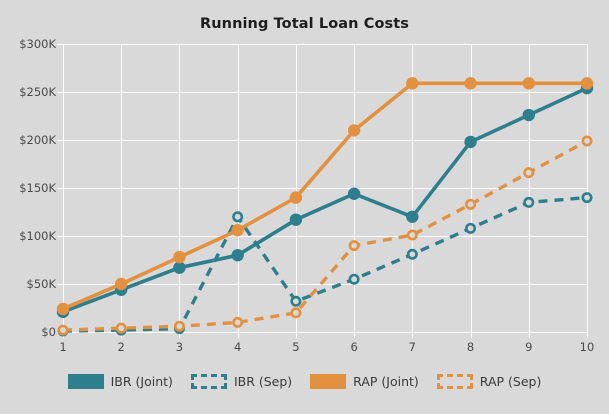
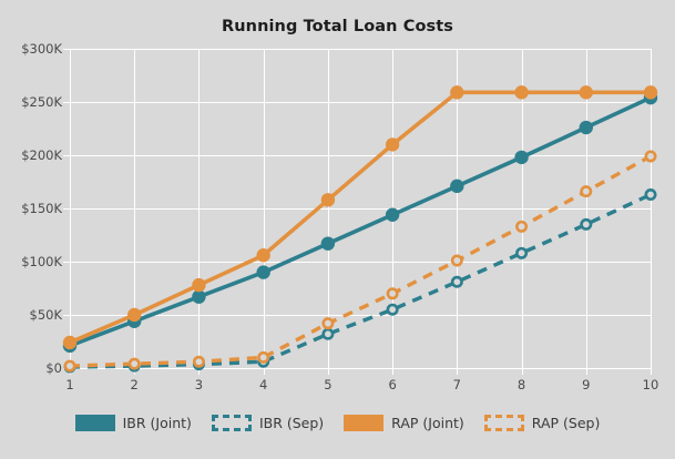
IBR (Joint)/4: $80K -> $90K
IBR (Sep)/4: $120K -> $10K
RAP (Joint)/5: $140K -> $160K
RAP (Sep)/5: $20K -> $40K
RAP (Sep)/6: $90K -> $70K
IBR (Joint)/7: $120K -> $170K
IBR (Sep)/10: $140K -> $160K
